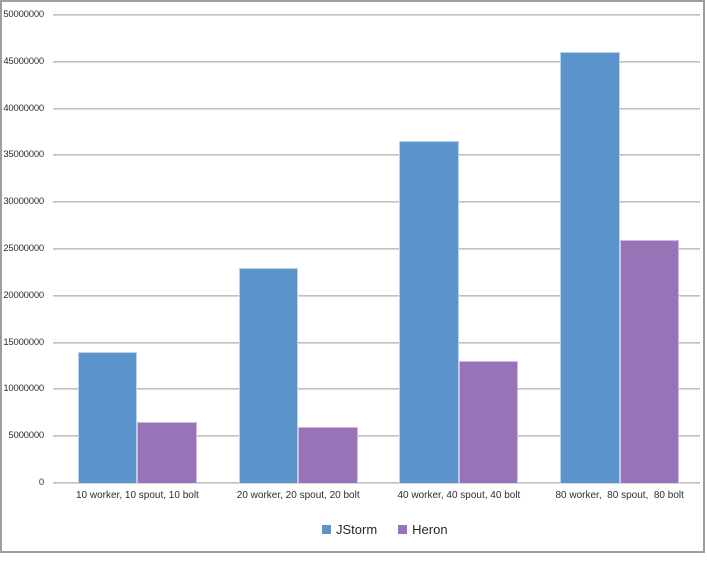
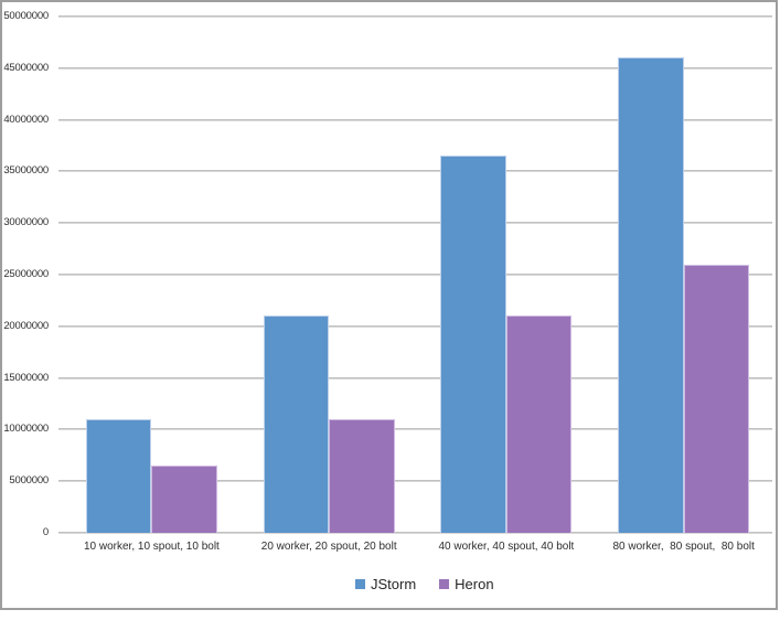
JStorm/10 worker, 10 spout, 10 bolt: 14000000 -> 11000000
JStorm/20 worker, 20 spout, 20 bolt: 23000000 -> 21000000
Heron/20 worker, 20 spout, 20 bolt: 6000000 -> 11000000
Heron/40 worker, 40 spout, 40 bolt: 13000000 -> 21000000
